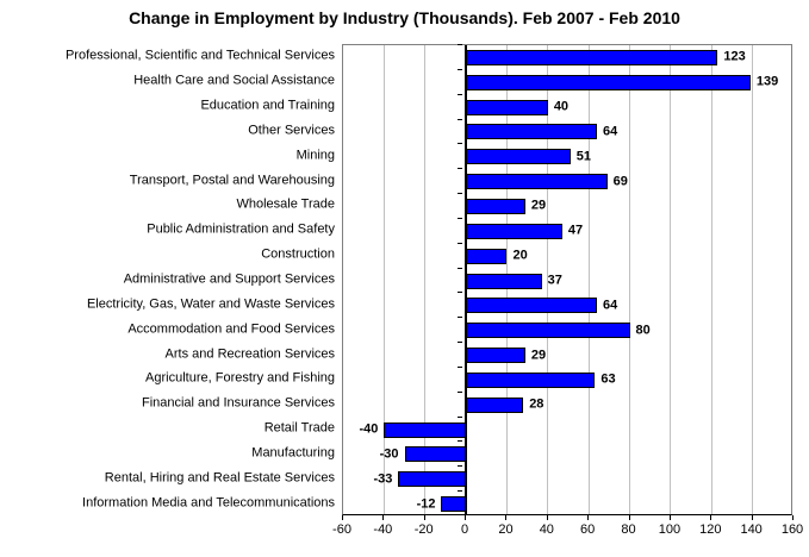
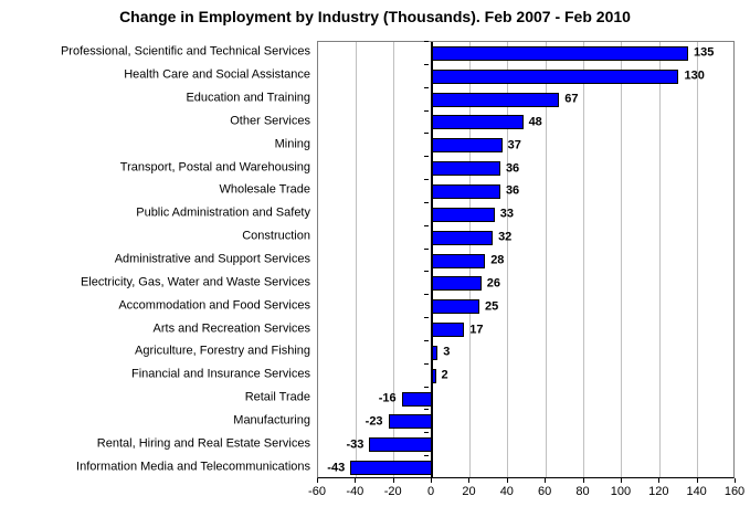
Professional, Scientific and Technical Services: 123 -> 135
Health Care and Social Assistance: 139 -> 130
Education and Training: 40 -> 67
Other Services: 64 -> 48
Mining: 51 -> 37
Transport, Postal and Warehousing: 69 -> 36
Wholesale Trade: 29 -> 36
Public Administration and Safety: 47 -> 33
Construction: 20 -> 32
Administrative and Support Services: 37 -> 28
Electricity, Gas, Water and Waste Services: 64 -> 26
Accommodation and Food Services: 80 -> 25
Arts and Recreation Services: 29 -> 17
Agriculture, Forestry and Fishing: 63 -> 3
Financial and Insurance Services: 28 -> 2
Retail Trade: -40 -> -16
Manufacturing: -30 -> -23
Information Media and Telecommunications: -12 -> -43
